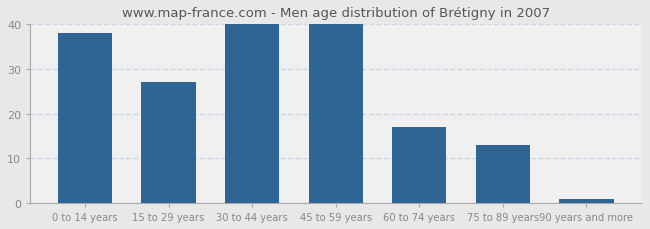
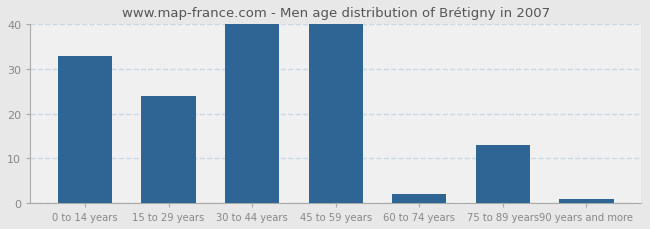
0 to 14 years: 38 -> 33
15 to 29 years: 27 -> 24
60 to 74 years: 17 -> 2
